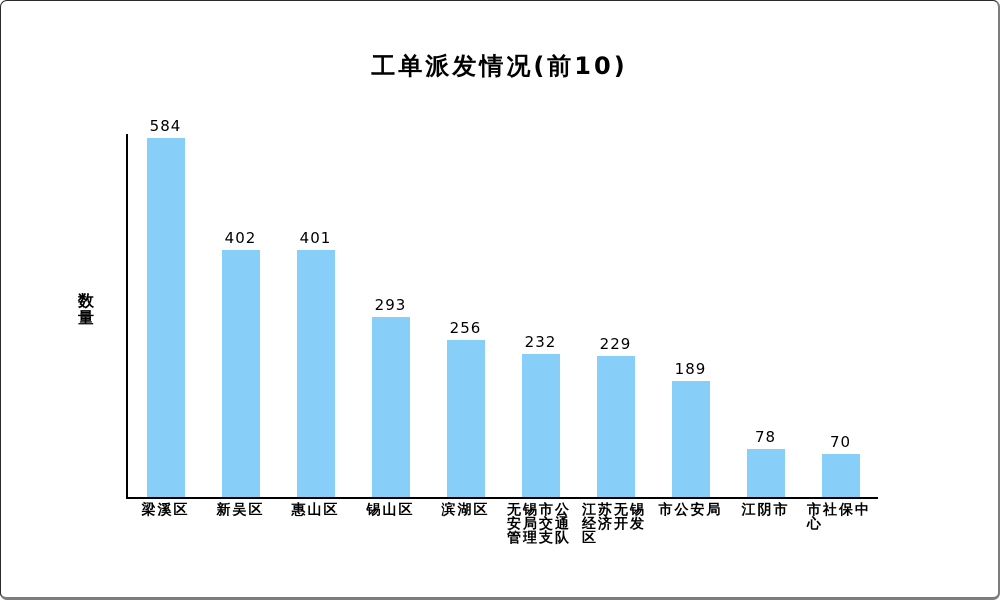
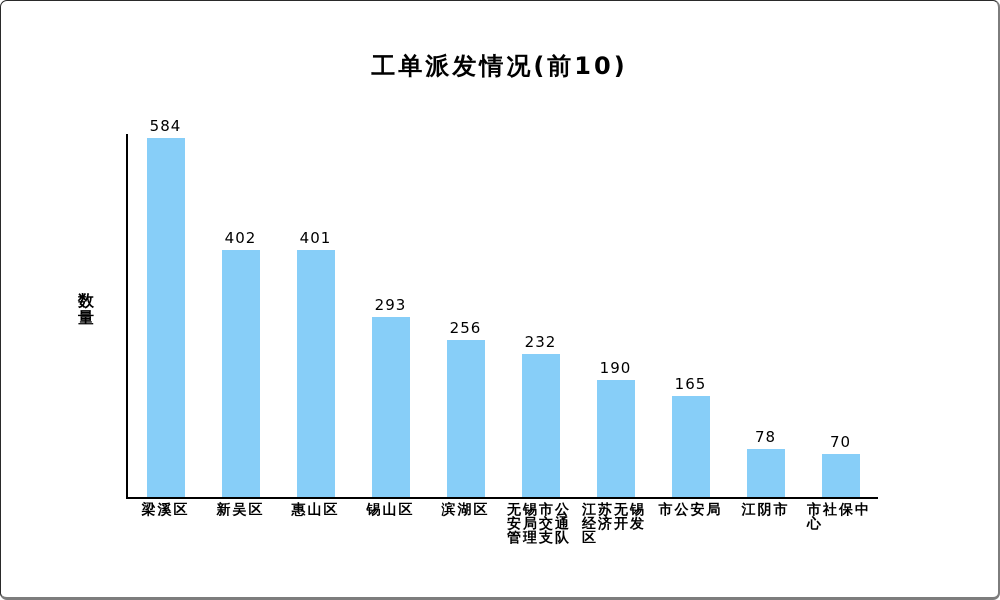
江苏无锡经济开发区: 229 -> 190
市公安局: 189 -> 165
